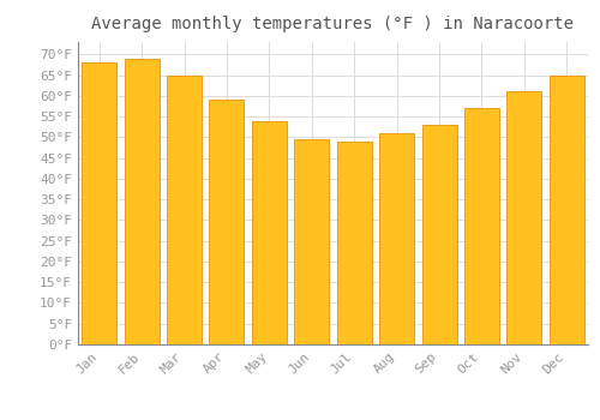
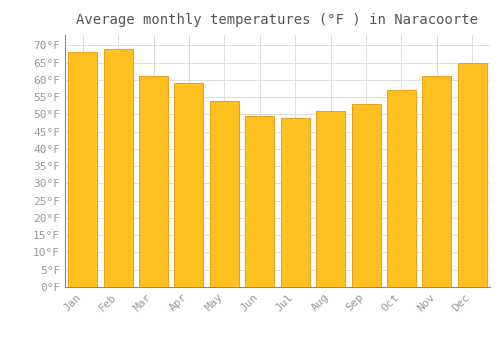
Mar: 65.0°F -> 61.0°F
